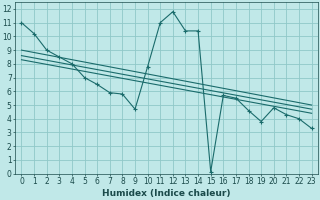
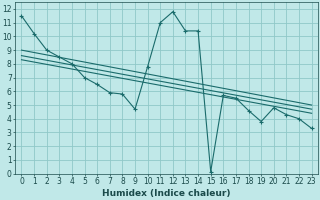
0: 11.0 -> 11.5
